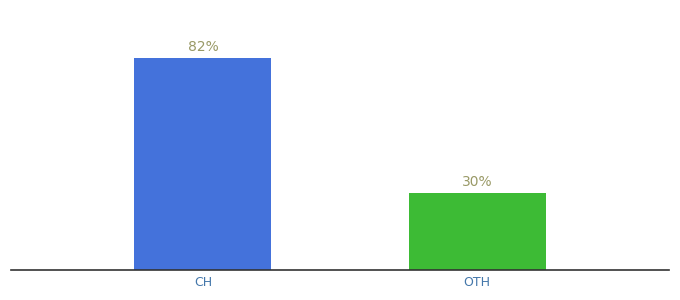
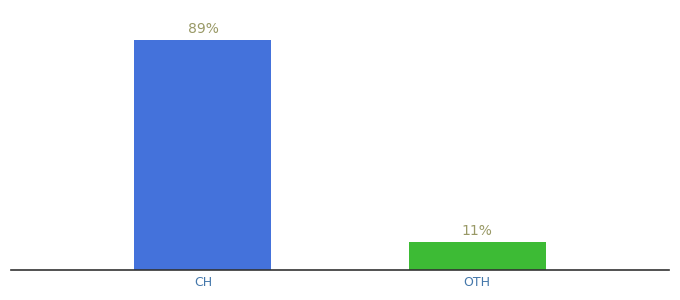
CH: 82% -> 89%
OTH: 30% -> 11%
